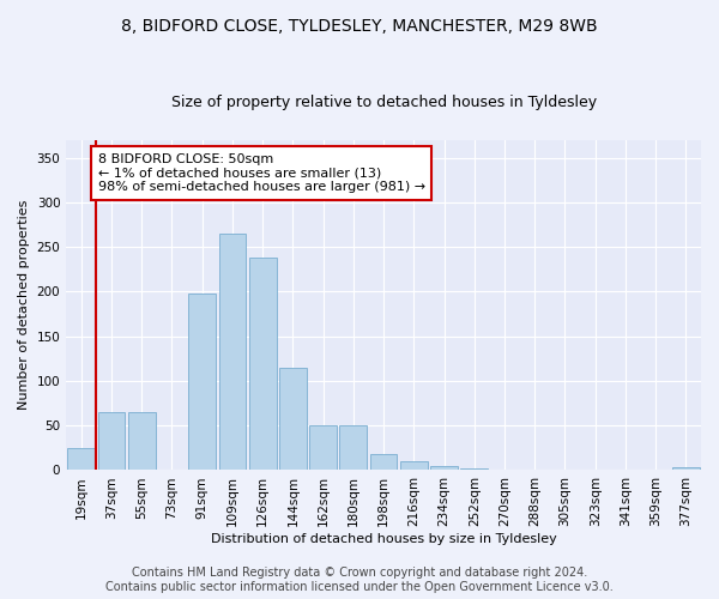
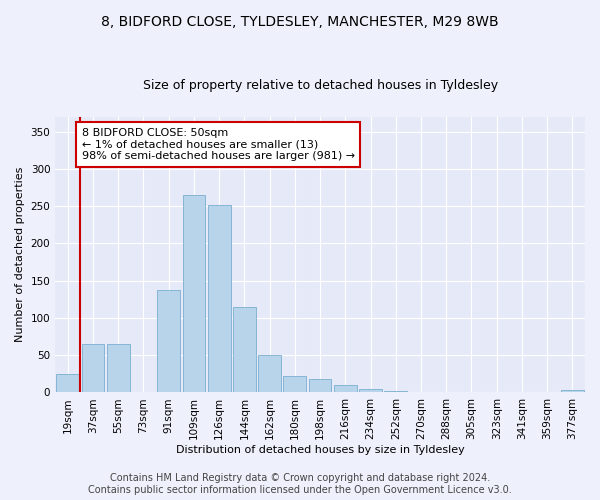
91sqm: 198 -> 138
126sqm: 238 -> 252
180sqm: 50 -> 22
